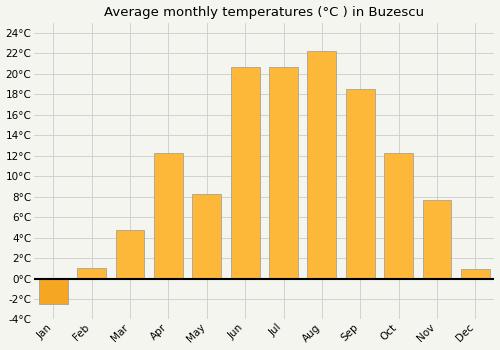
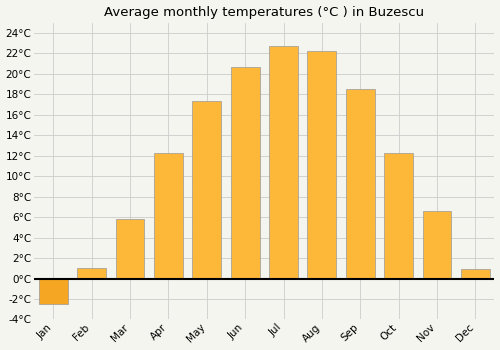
Mar: 4.7°C -> 5.8°C
May: 8.3°C -> 17.3°C
Jul: 20.7°C -> 22.7°C
Nov: 7.7°C -> 6.6°C
